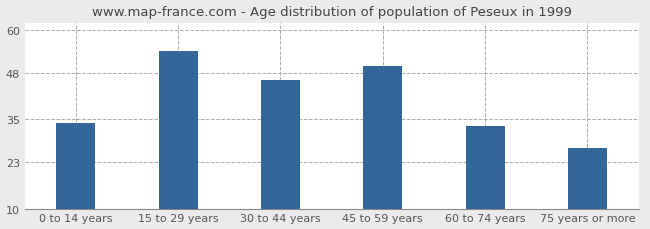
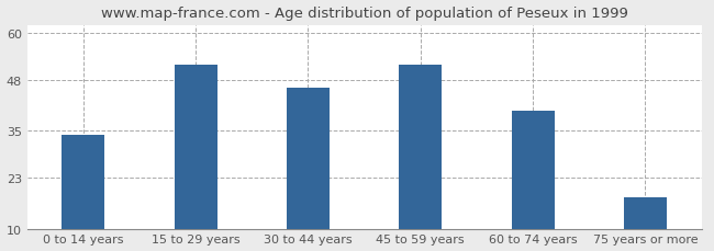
15 to 29 years: 54 -> 52
45 to 59 years: 50 -> 52
60 to 74 years: 33 -> 40
75 years or more: 27 -> 18
